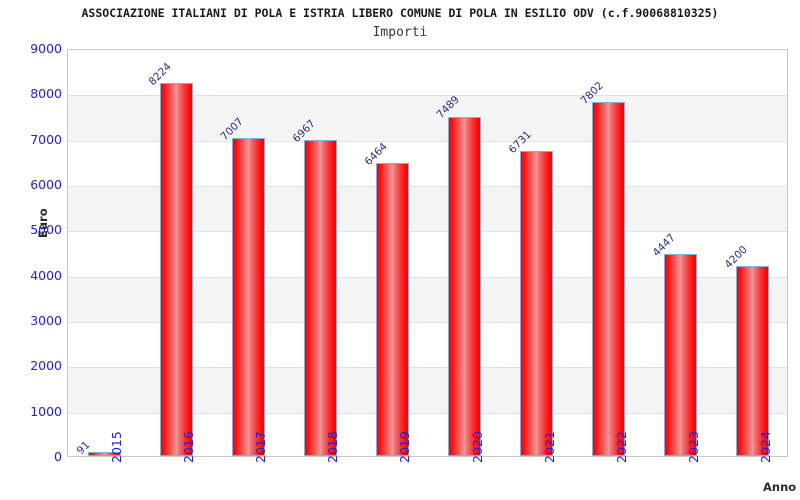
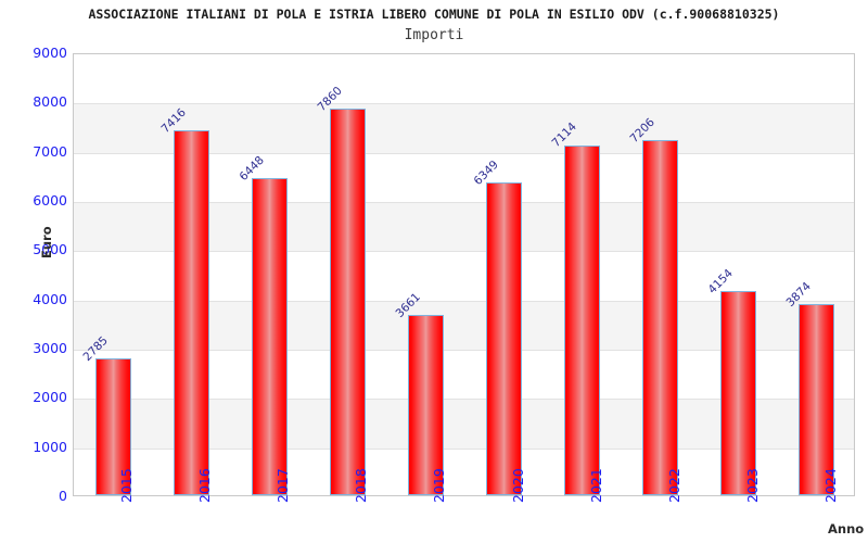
2015: 91 -> 2785
2016: 8224 -> 7416
2017: 7007 -> 6448
2018: 6967 -> 7860
2019: 6464 -> 3661
2020: 7489 -> 6349
2021: 6731 -> 7114
2022: 7802 -> 7206
2023: 4447 -> 4154
2024: 4200 -> 3874
